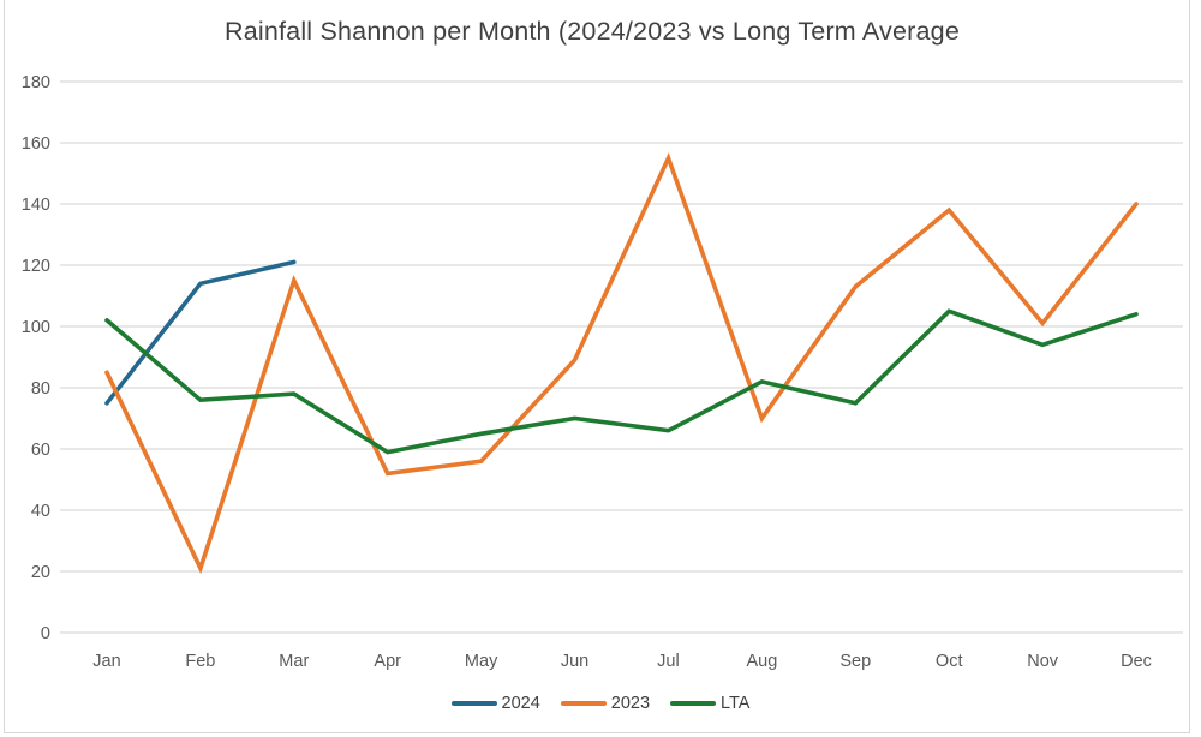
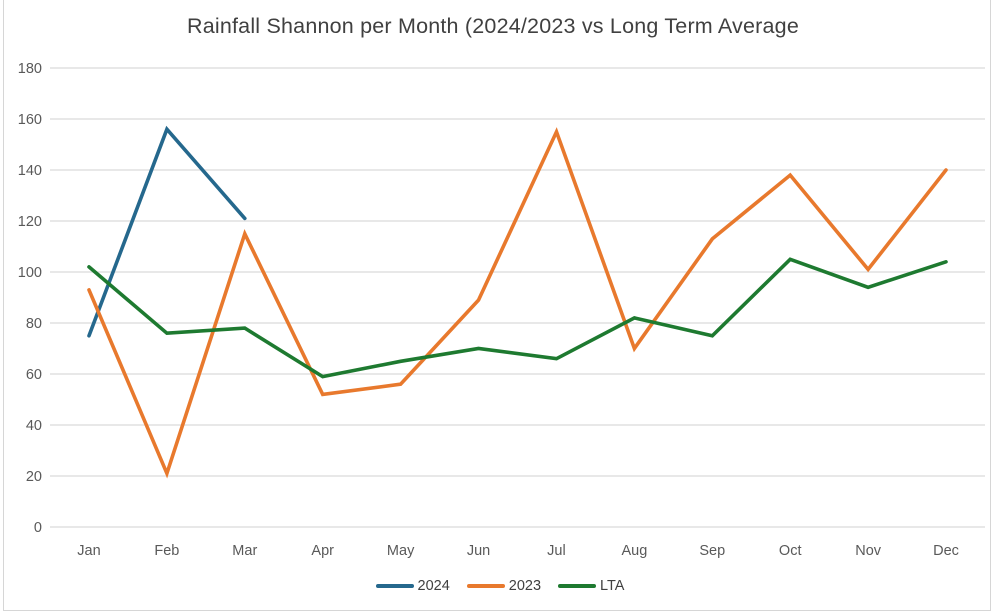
2023/Jan: 85 -> 93
2024/Feb: 114 -> 156
